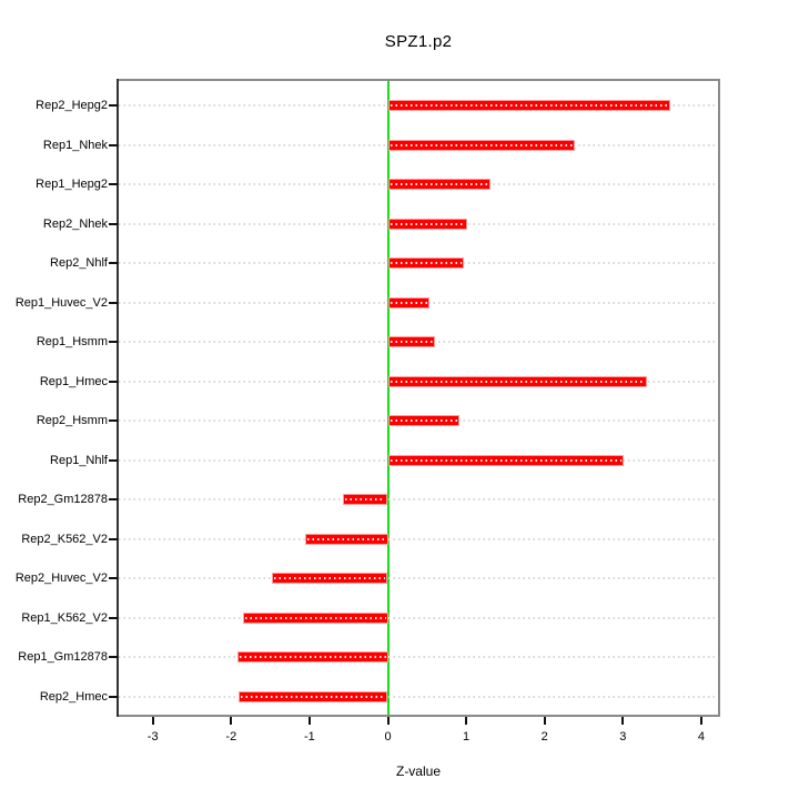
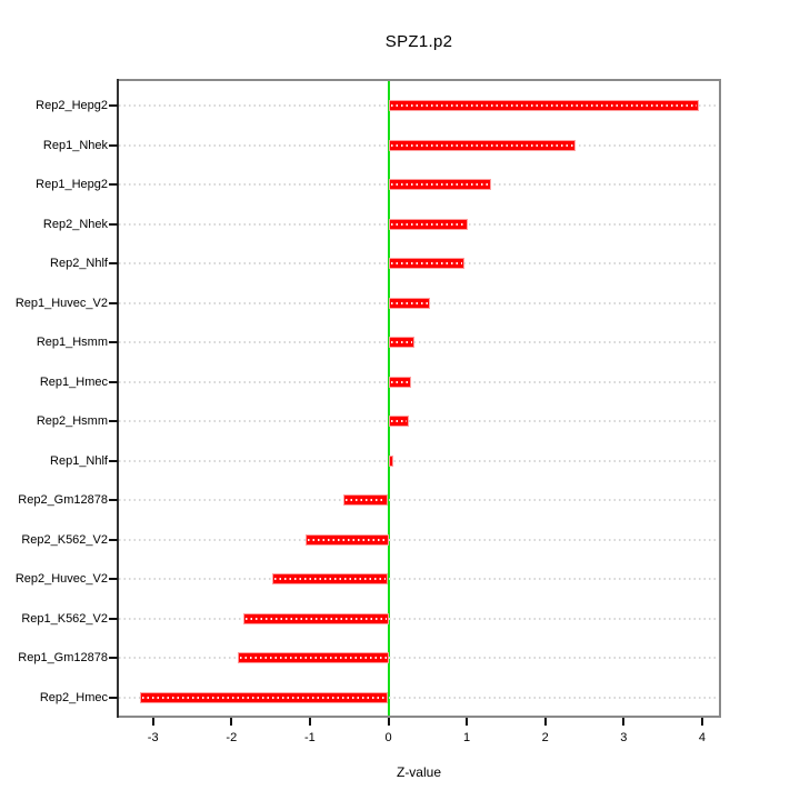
Rep2_Hepg2: 3.6 -> 4.0
Rep1_Hsmm: 0.6 -> 0.3
Rep1_Hmec: 3.3 -> 0.3
Rep2_Hsmm: 0.9 -> 0.3
Rep1_Nhlf: 3.0 -> 0.1
Rep2_Hmec: -1.9 -> -3.2
